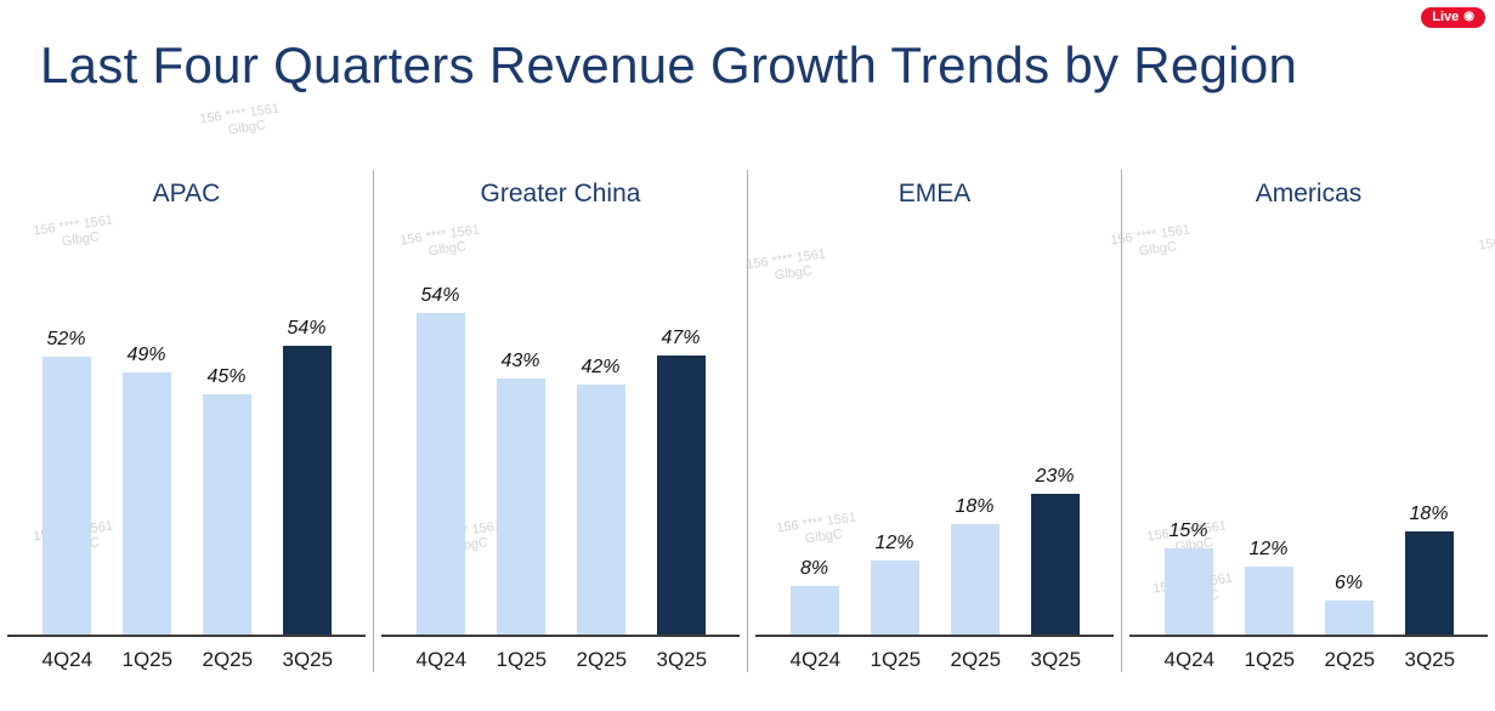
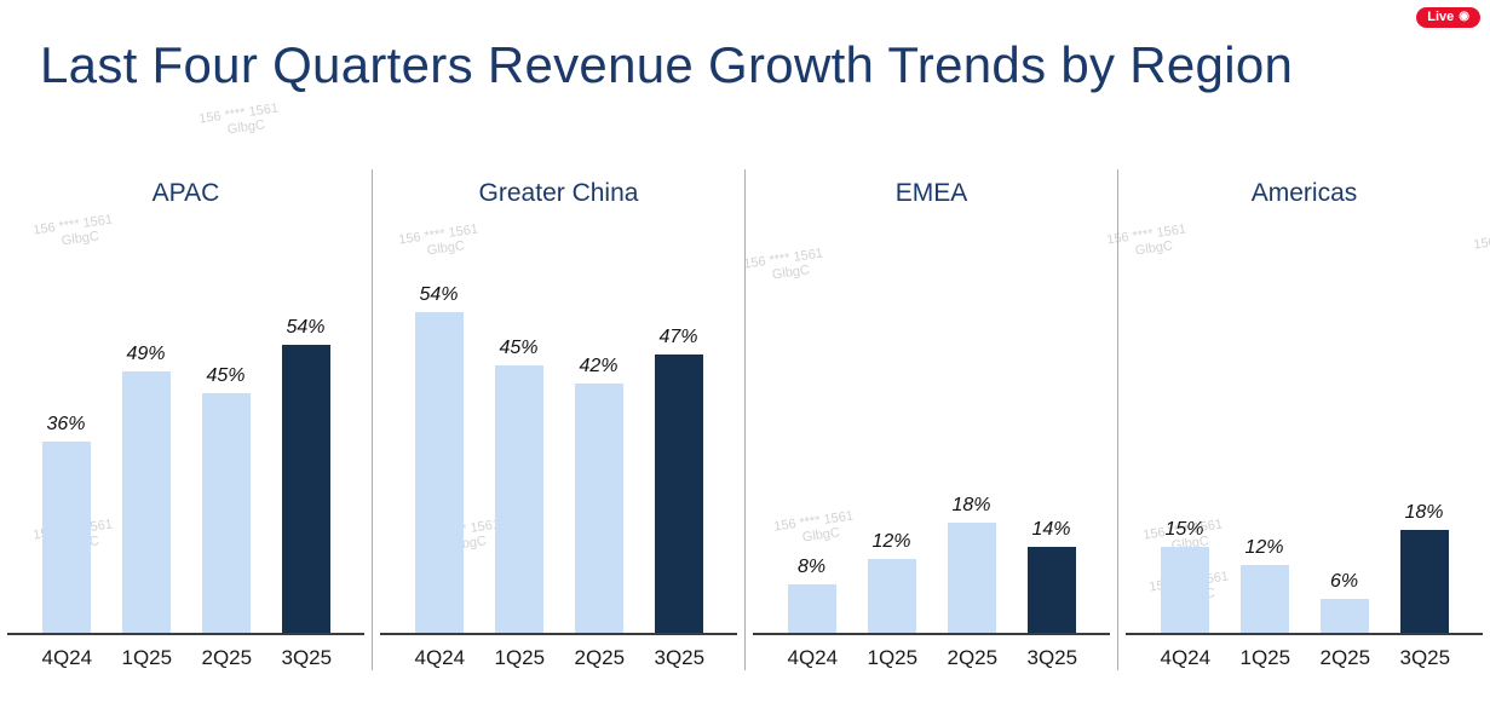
APAC/4Q24: 52% -> 36%
Greater China/1Q25: 43% -> 45%
EMEA/3Q25: 23% -> 14%
